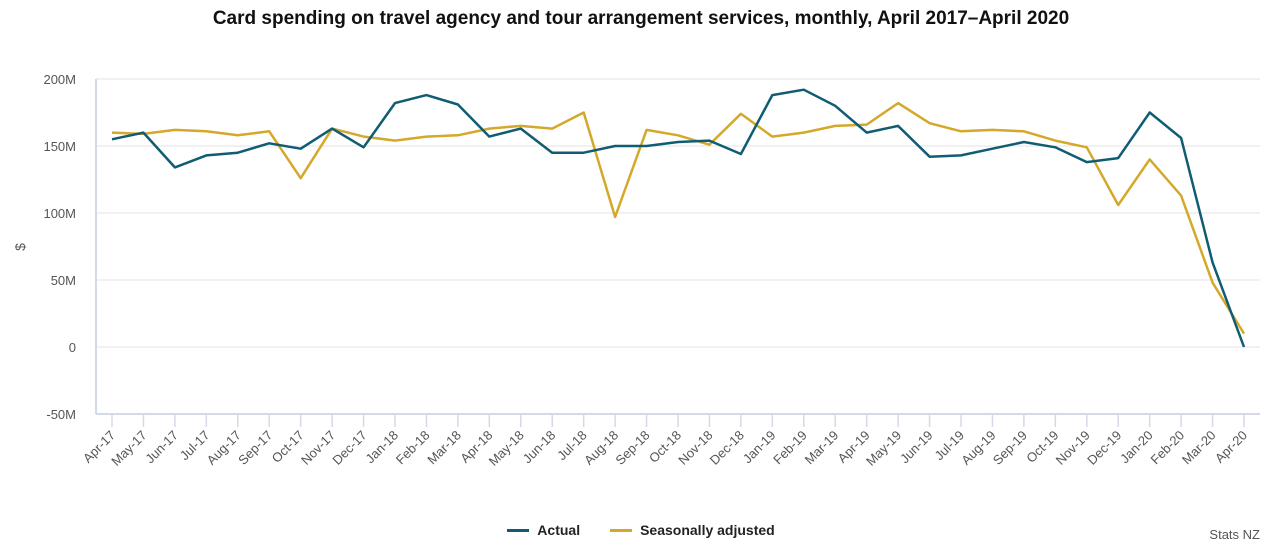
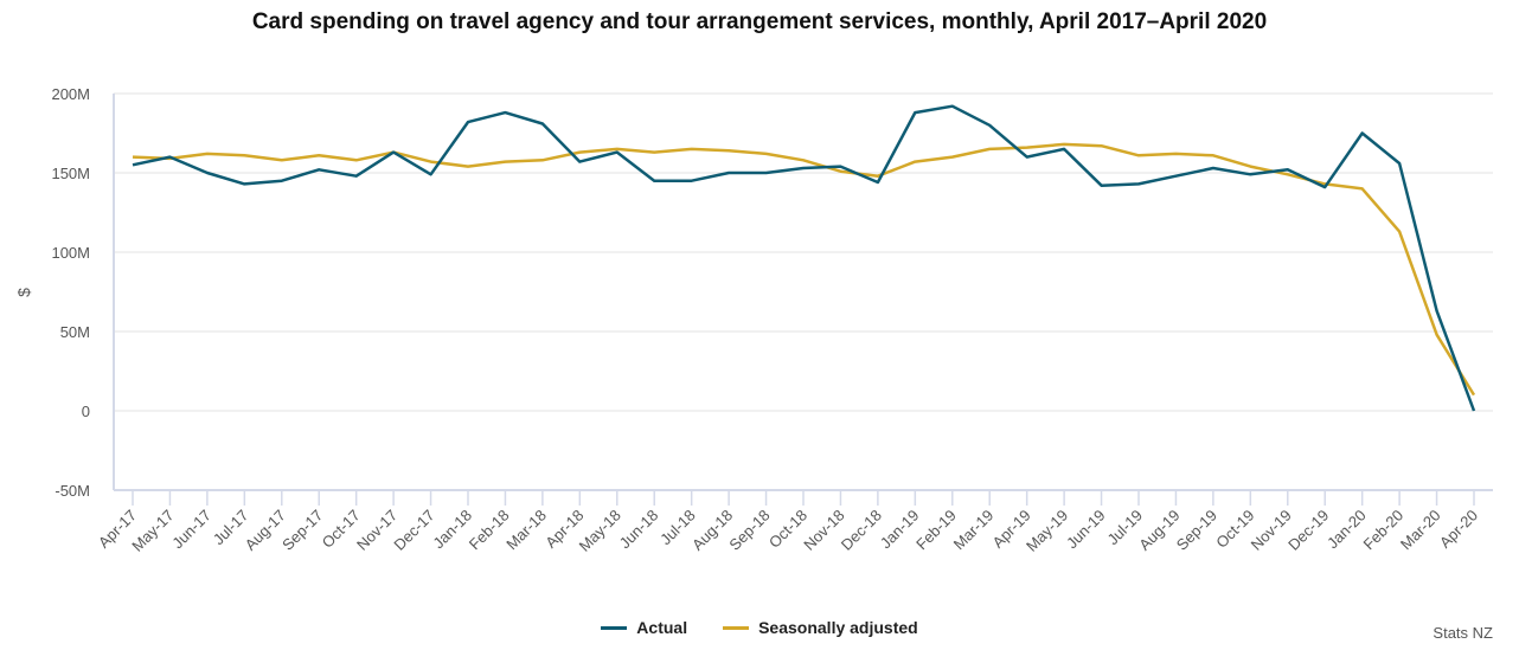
Actual/Jun-17: 134M -> 150M
Seasonally adjusted/Oct-17: 126M -> 158M
Seasonally adjusted/Jul-18: 175M -> 165M
Seasonally adjusted/Aug-18: 97M -> 164M
Seasonally adjusted/Dec-18: 174M -> 148M
Seasonally adjusted/May-19: 182M -> 168M
Actual/Nov-19: 138M -> 152M
Seasonally adjusted/Dec-19: 106M -> 143M
